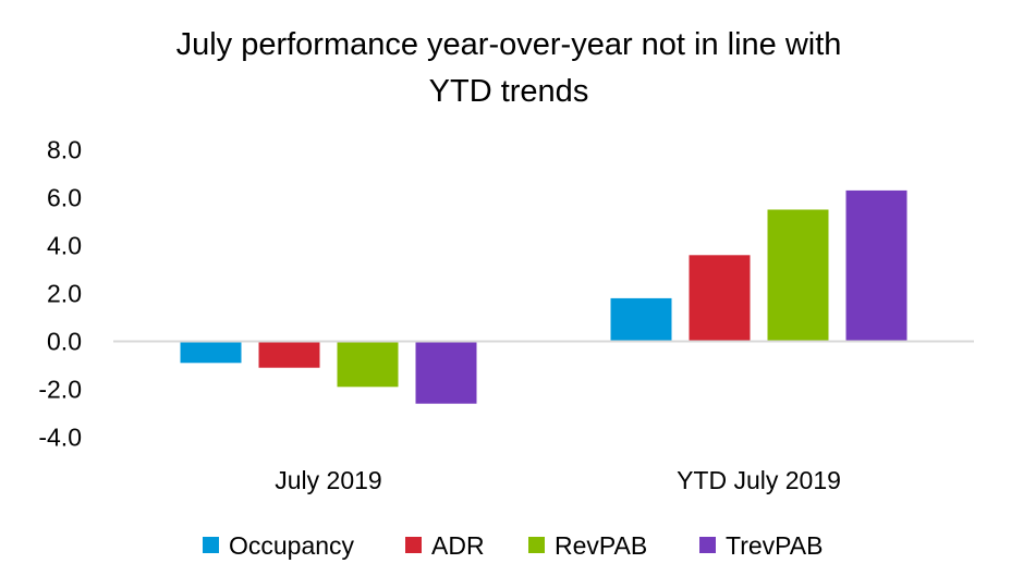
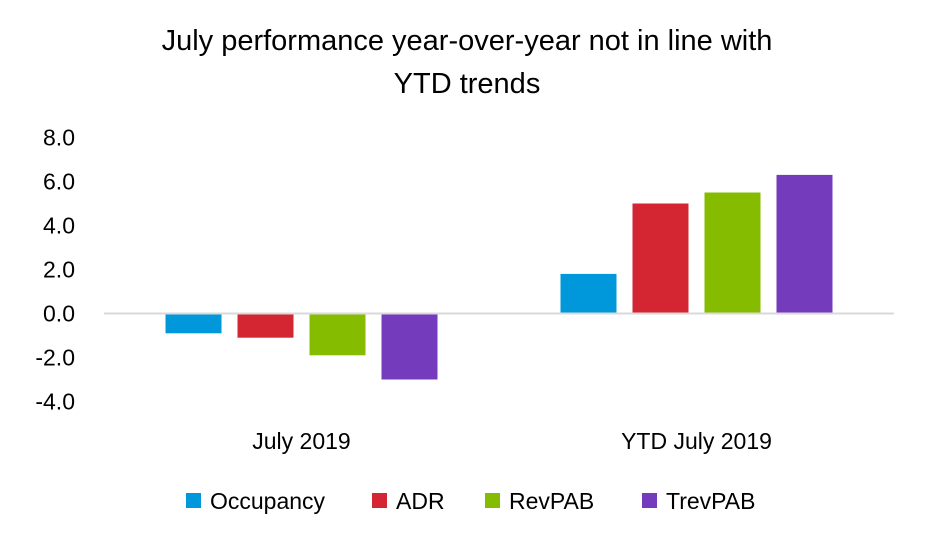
TrevPAB/July 2019: -2.6 -> -3.0
ADR/YTD July 2019: 3.6 -> 5.0
